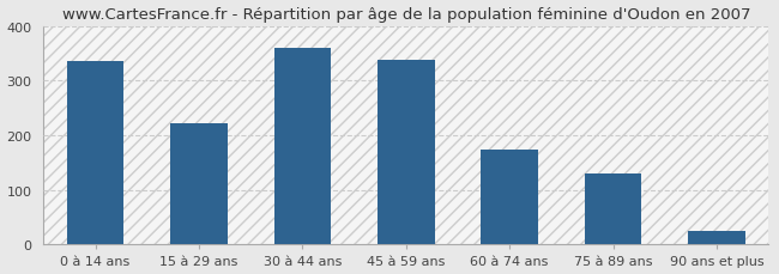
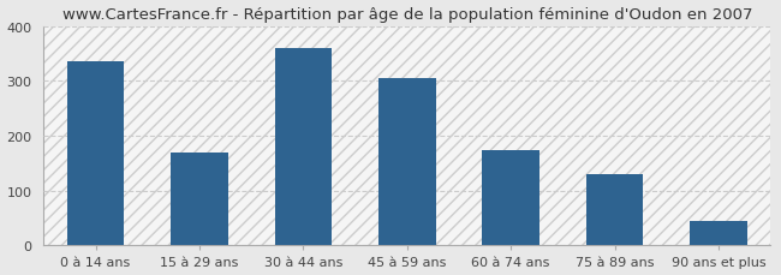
15 à 29 ans: 222 -> 170
45 à 59 ans: 338 -> 305
90 ans et plus: 25 -> 45
